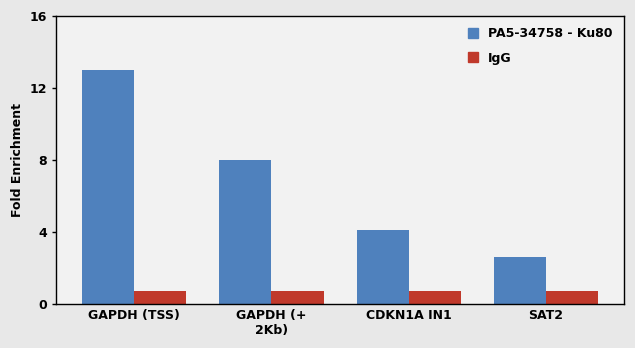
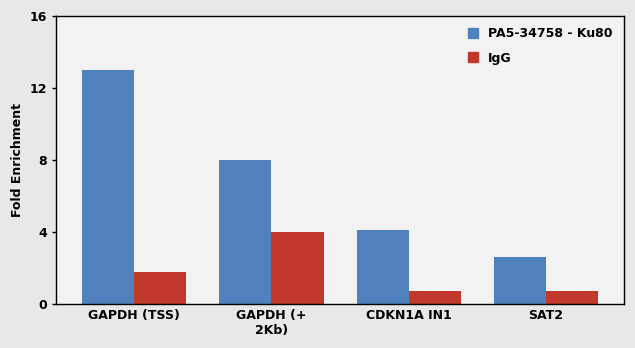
IgG/GAPDH (TSS): 0.8 -> 1.8
IgG/GAPDH (+ 2Kb): 0.8 -> 4.0
